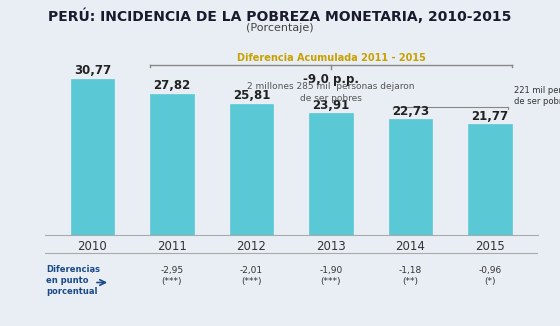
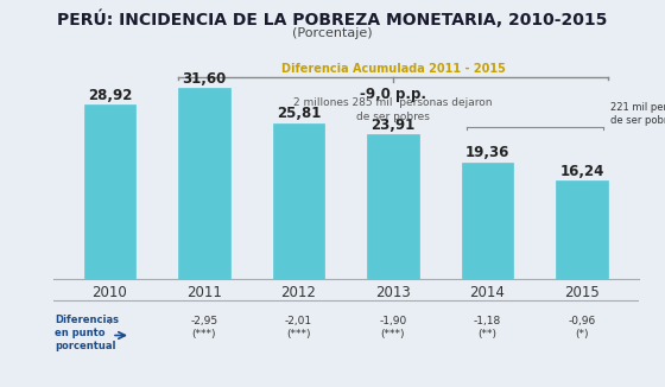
2010: 30,77 -> 28,92
2011: 27,82 -> 31,60
2014: 22,73 -> 19,36
2015: 21,77 -> 16,24
